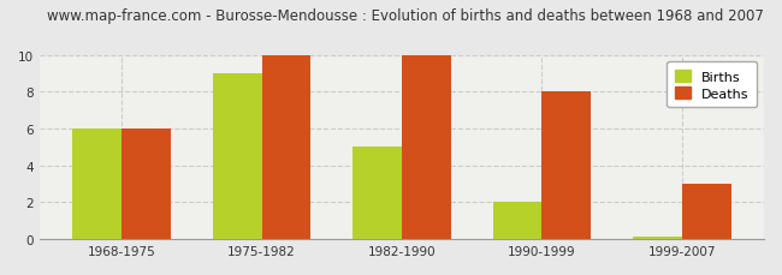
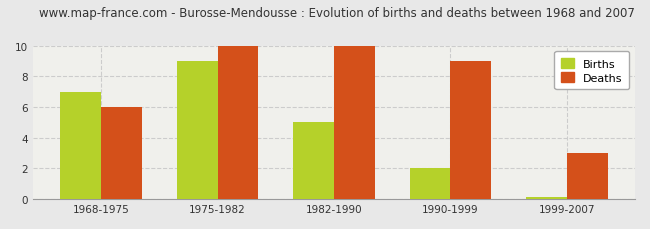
Births/1968-1975: 6.0 -> 7.0
Deaths/1990-1999: 8 -> 9
